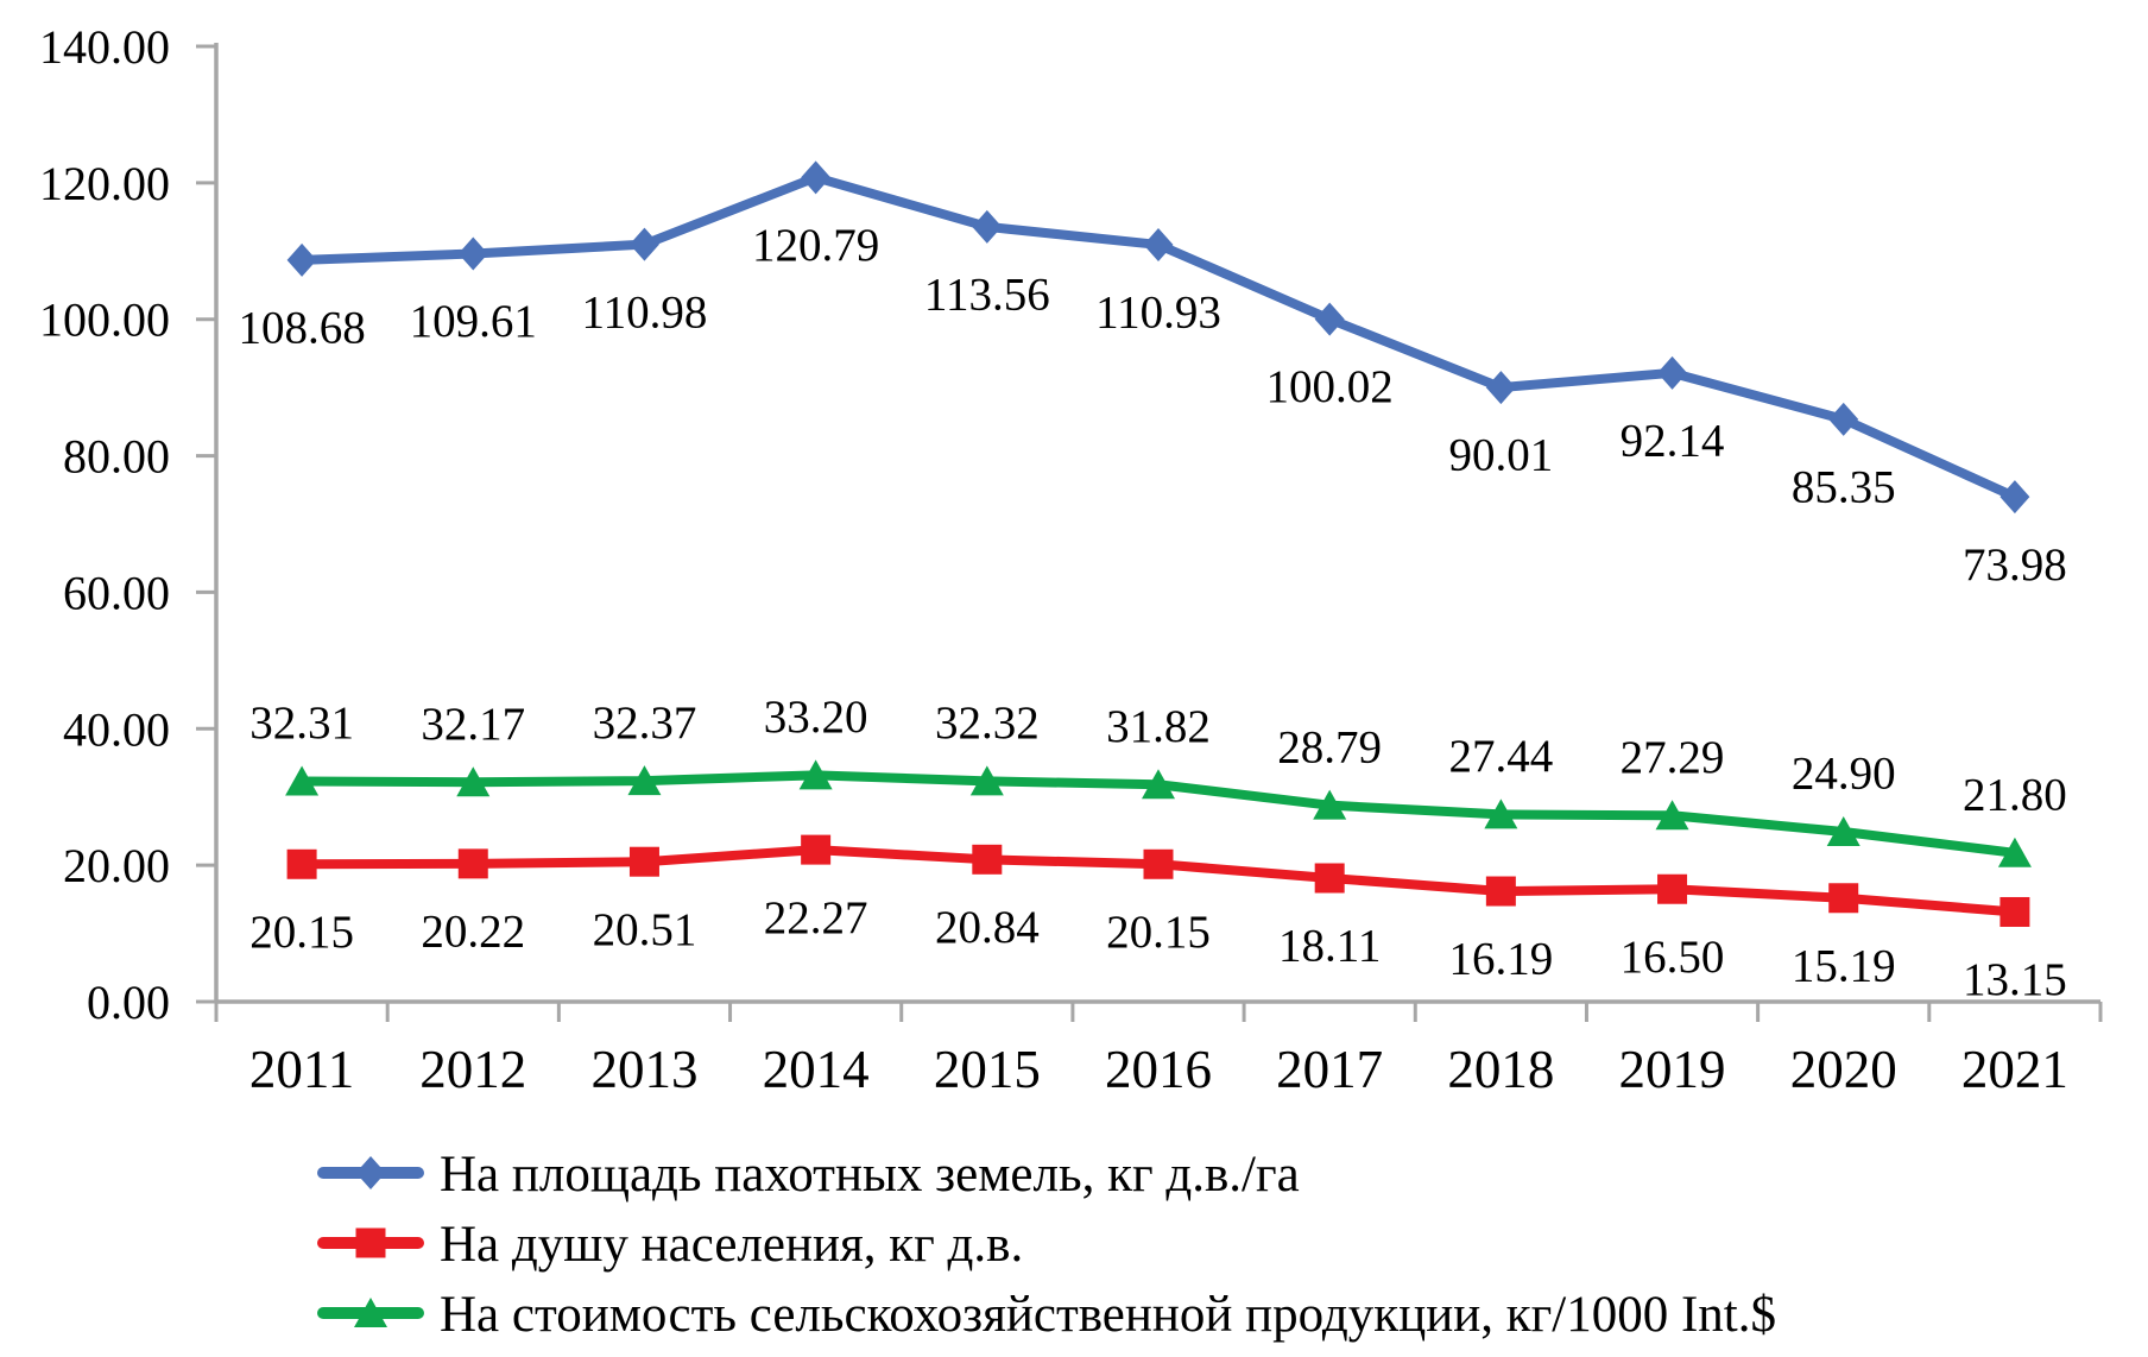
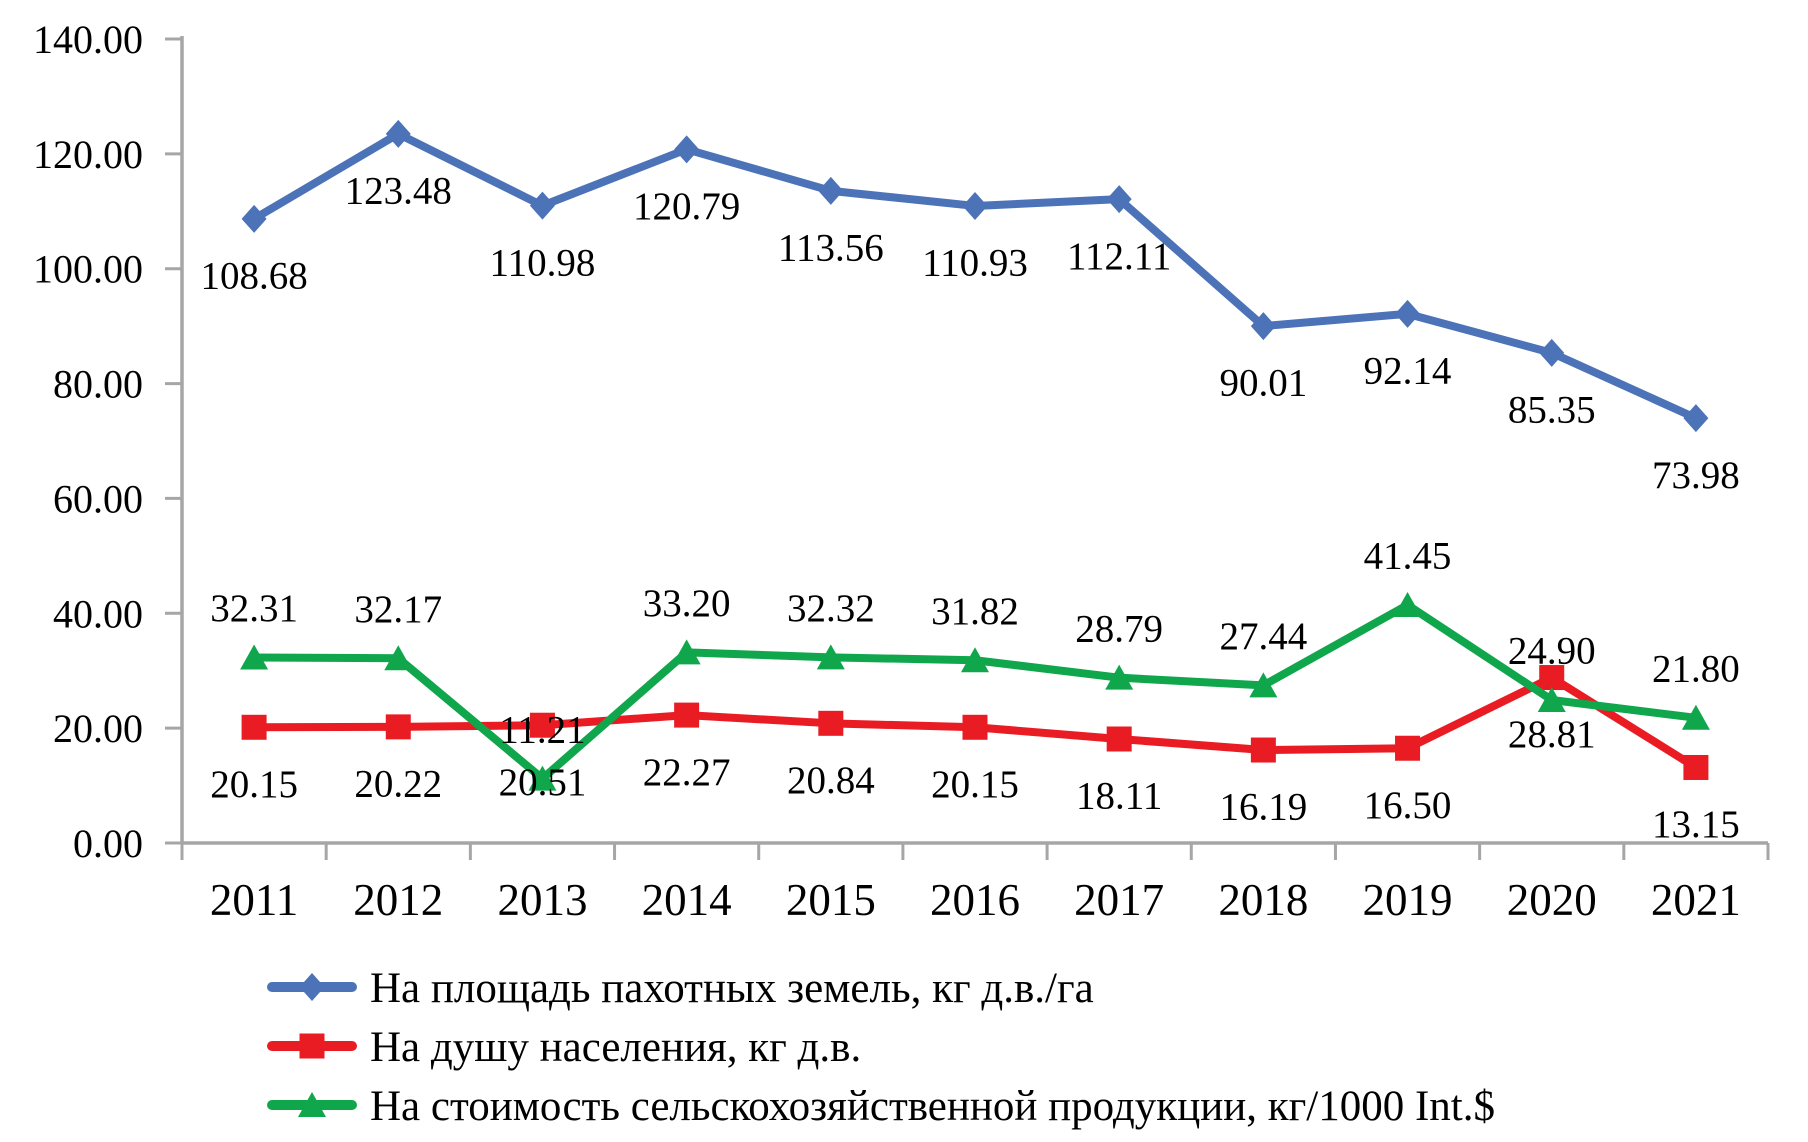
На площадь пахотных земель, кг д.в./га/2012: 109.61 -> 123.48
На стоимость сельскохозяйственной продукции, кг/1000 Int.$/2013: 32.37 -> 11.21
На площадь пахотных земель, кг д.в./га/2017: 100.02 -> 112.11
На стоимость сельскохозяйственной продукции, кг/1000 Int.$/2019: 27.29 -> 41.45
На душу населения, кг д.в./2020: 15.19 -> 28.81
